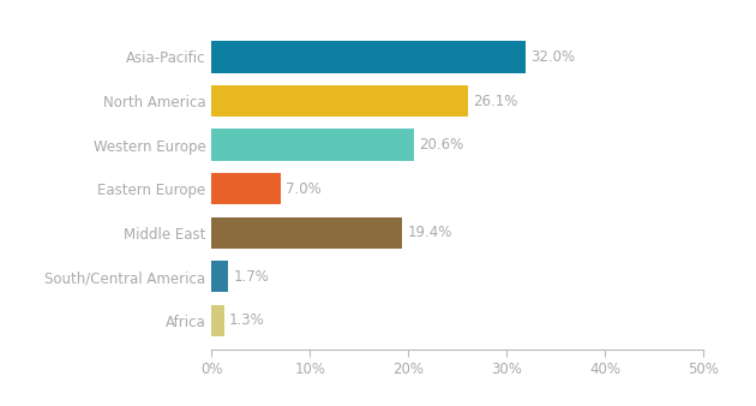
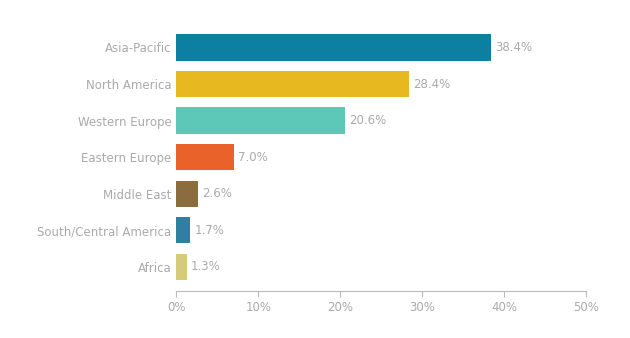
Asia-Pacific: 32.0% -> 38.4%
North America: 26.1% -> 28.4%
Middle East: 19.4% -> 2.6%
